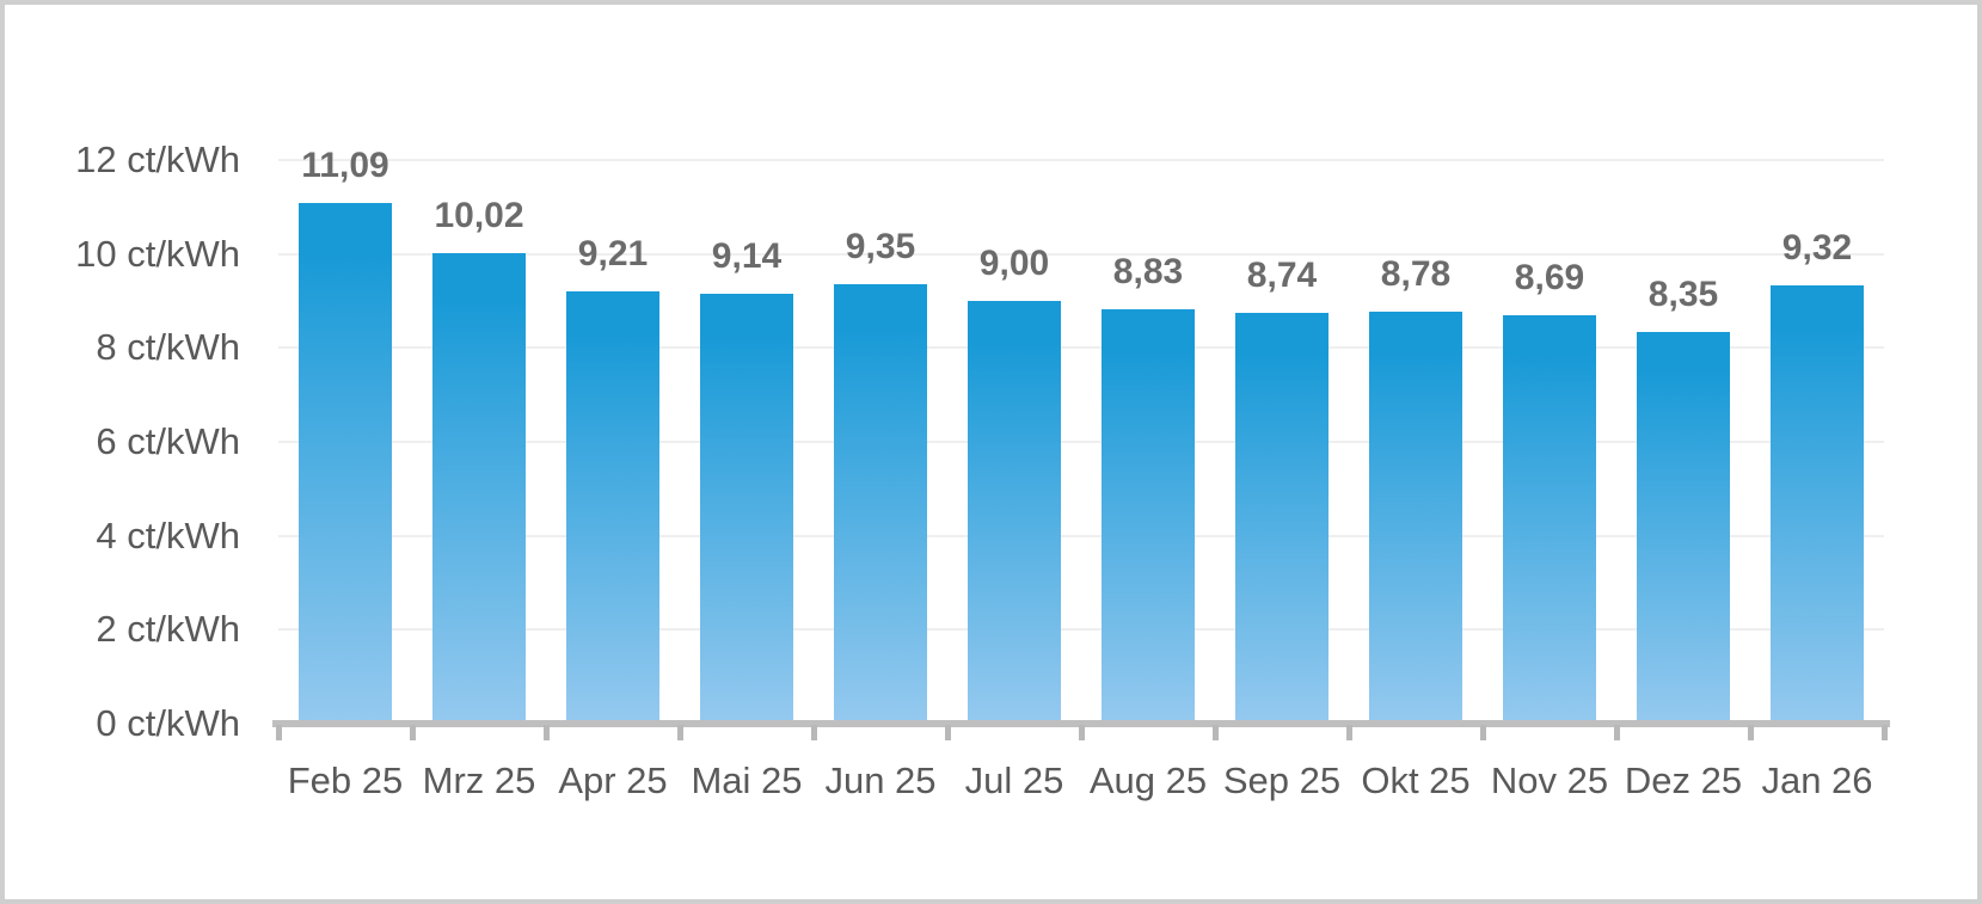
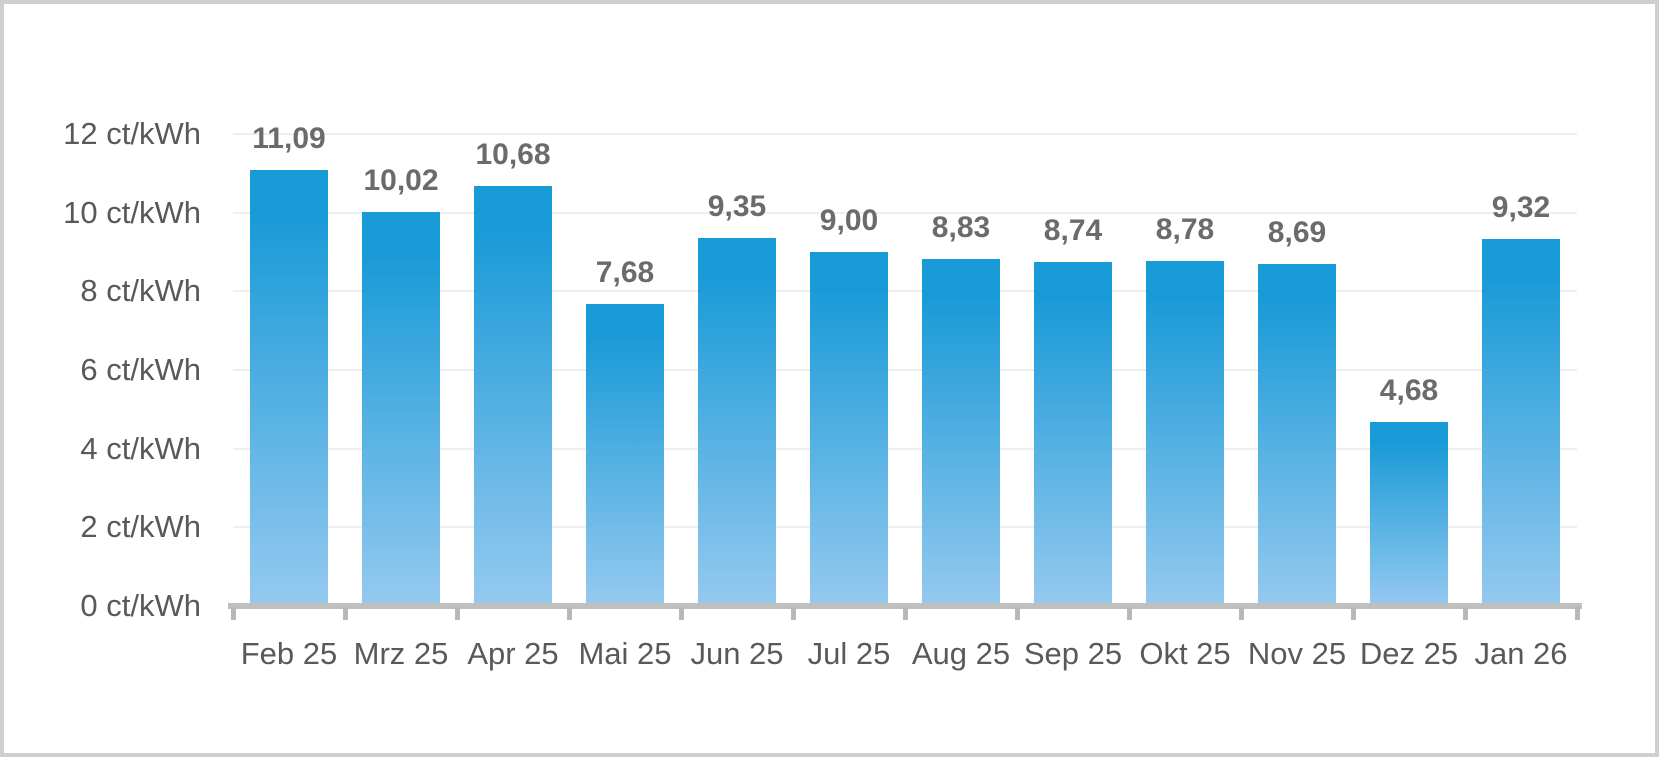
Apr 25: 9,21 -> 10,68
Mai 25: 9,14 -> 7,68
Dez 25: 8,35 -> 4,68
